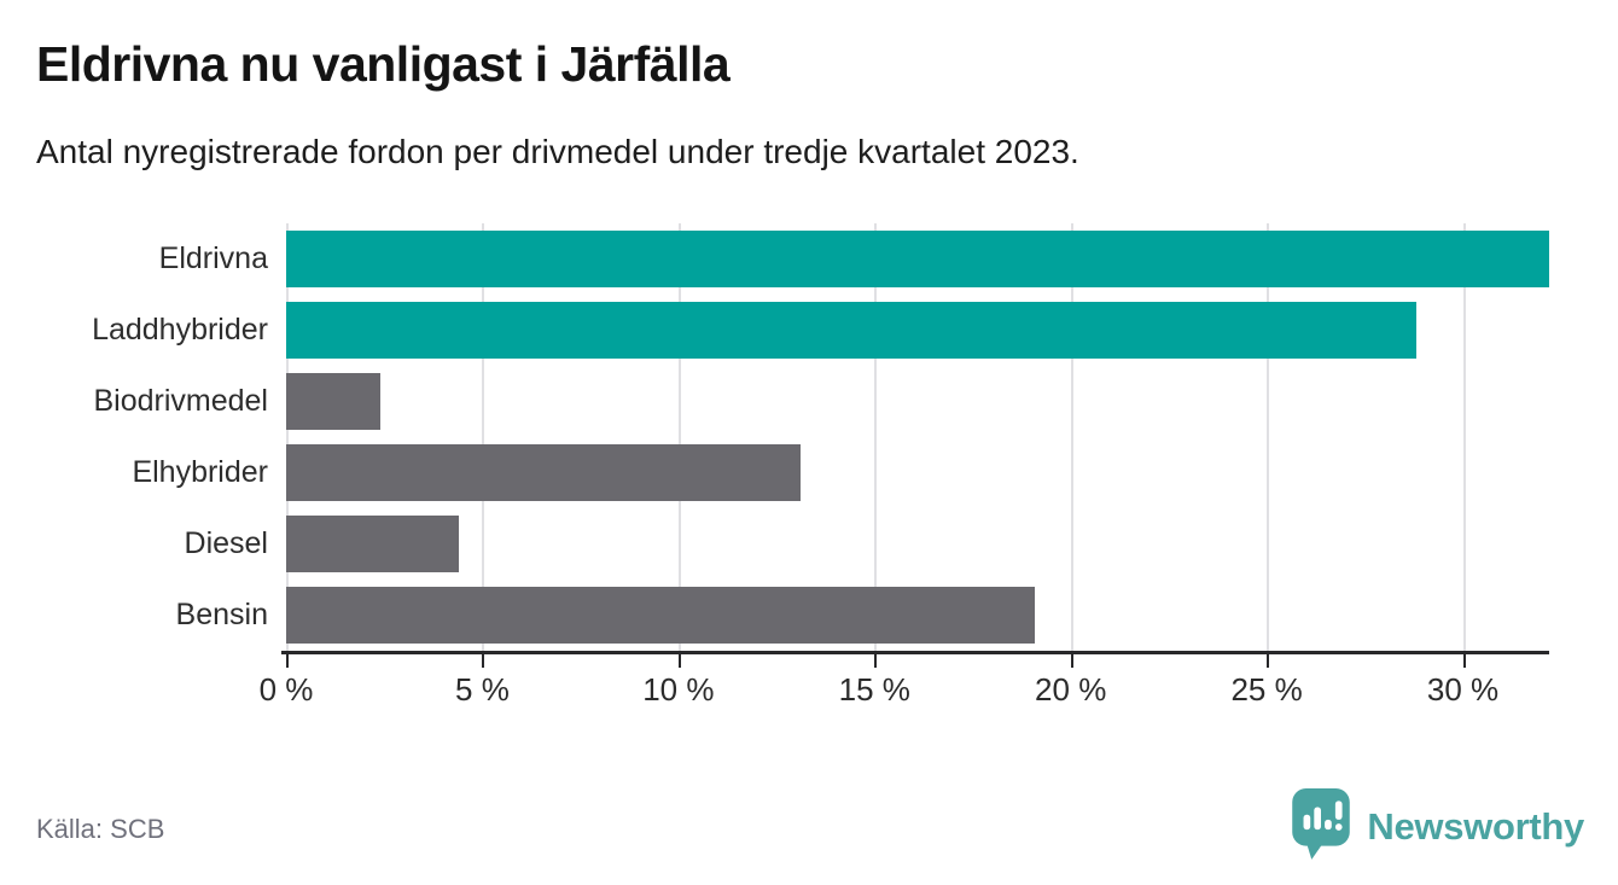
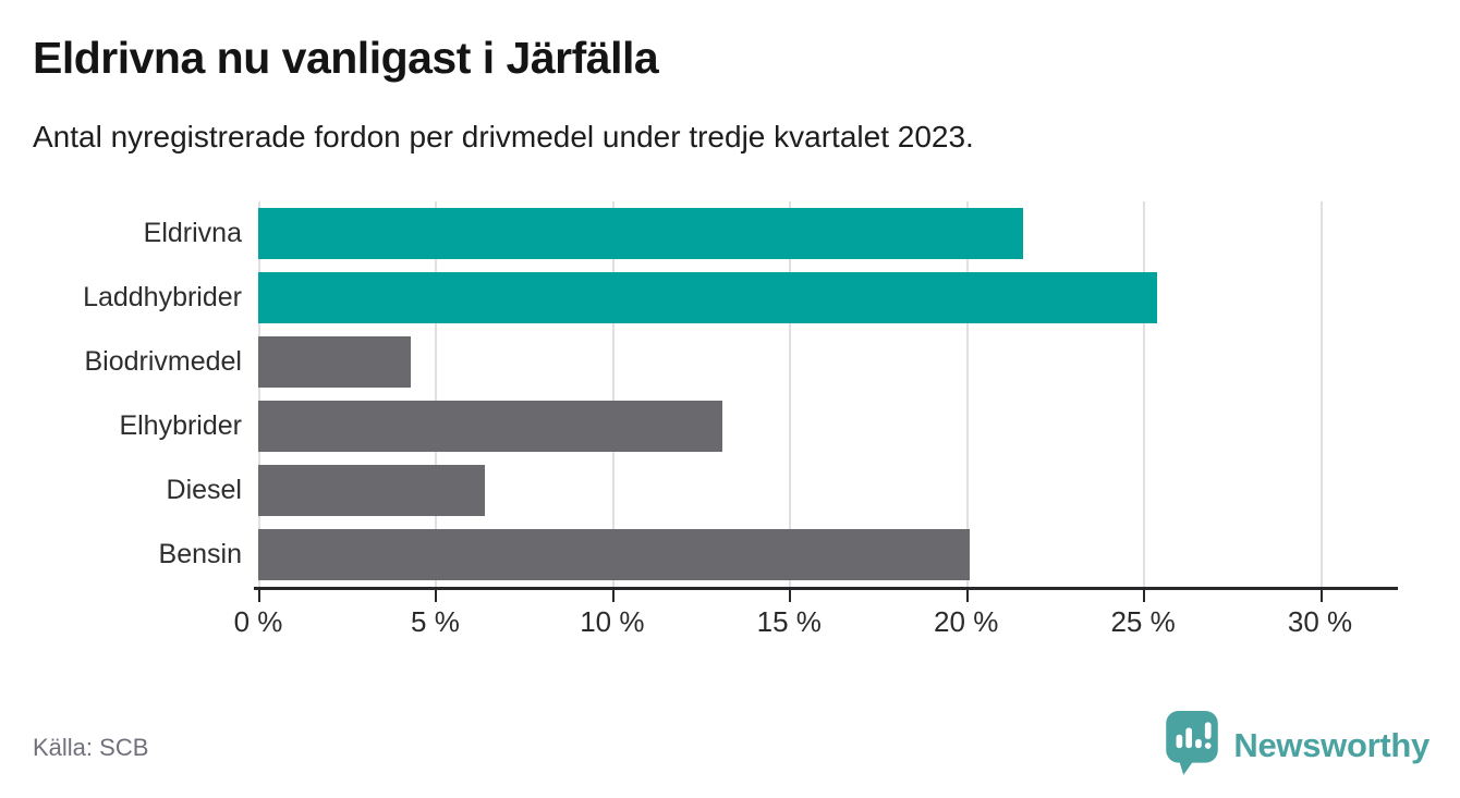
Eldrivna: 32.2% -> 21.6%
Laddhybrider: 28.8% -> 25.4%
Biodrivmedel: 2.4% -> 4.3%
Diesel: 4.4% -> 6.4%
Bensin: 19.1% -> 20.1%
